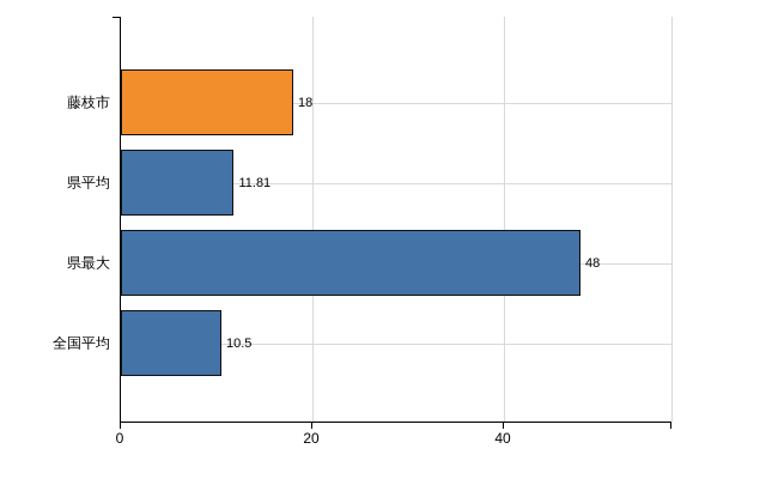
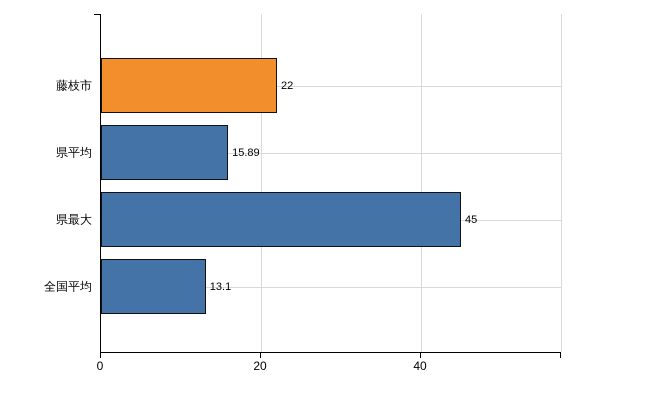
藤枝市: 18 -> 22
県平均: 11.81 -> 15.89
県最大: 48 -> 45
全国平均: 10.5 -> 13.1
